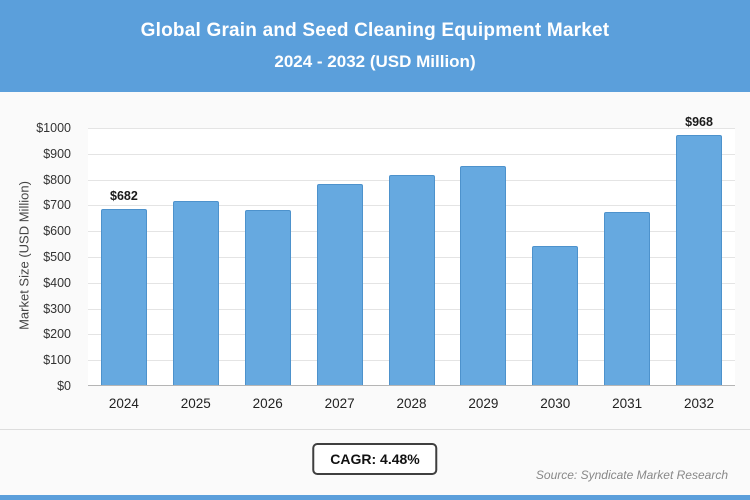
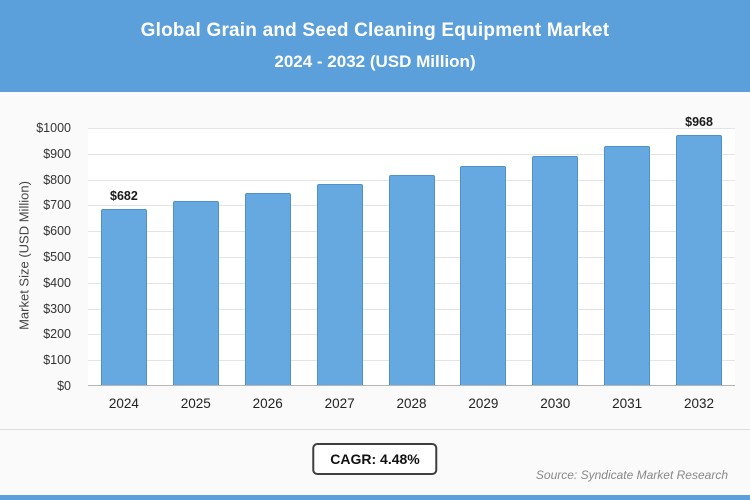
2026: $680 -> $740
2030: $540 -> $890
2031: $670 -> $930
